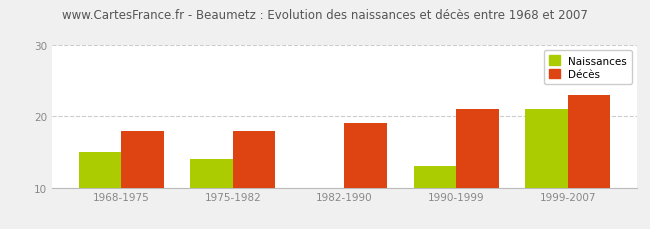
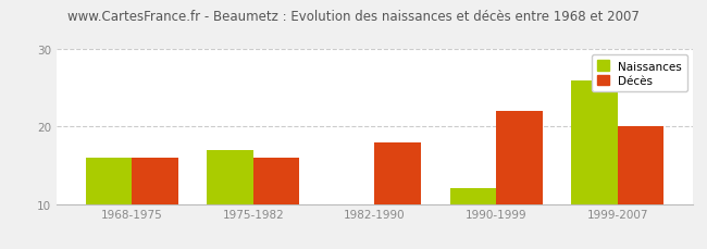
Naissances/1968-1975: 15 -> 16
Décès/1968-1975: 18 -> 16
Naissances/1975-1982: 14 -> 17
Décès/1975-1982: 18 -> 16
Décès/1982-1990: 19 -> 18
Naissances/1990-1999: 13 -> 12
Décès/1990-1999: 21 -> 22
Naissances/1999-2007: 21 -> 26
Décès/1999-2007: 23 -> 20
